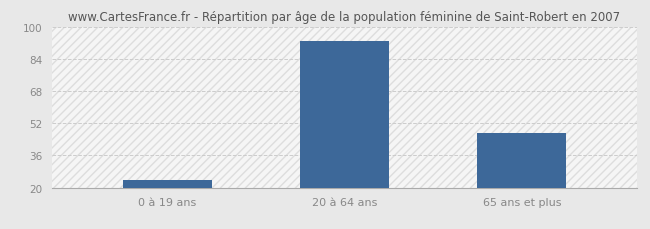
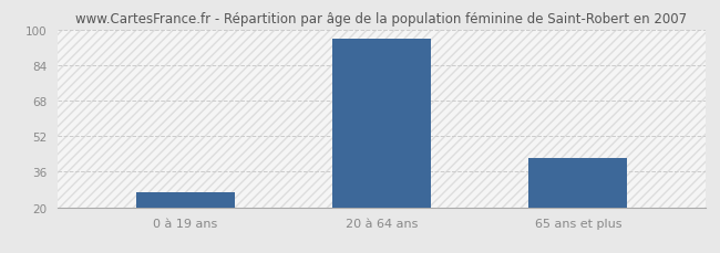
0 à 19 ans: 24 -> 27
20 à 64 ans: 93 -> 96
65 ans et plus: 47 -> 42
